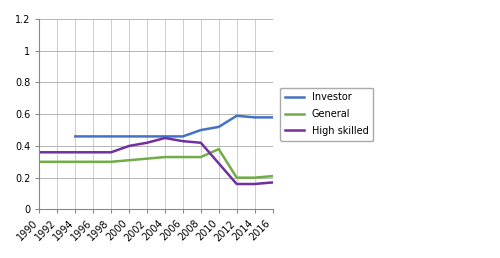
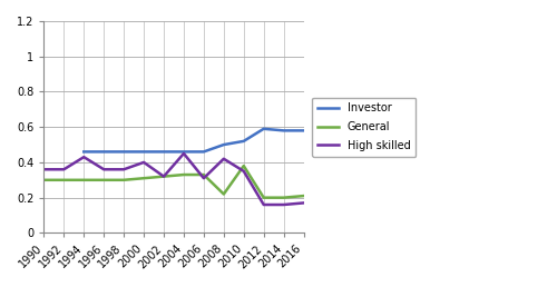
High skilled/1994: 0.36 -> 0.43
High skilled/2002: 0.42 -> 0.32
High skilled/2006: 0.43 -> 0.31
General/2008: 0.33 -> 0.22
High skilled/2010: 0.29 -> 0.35
